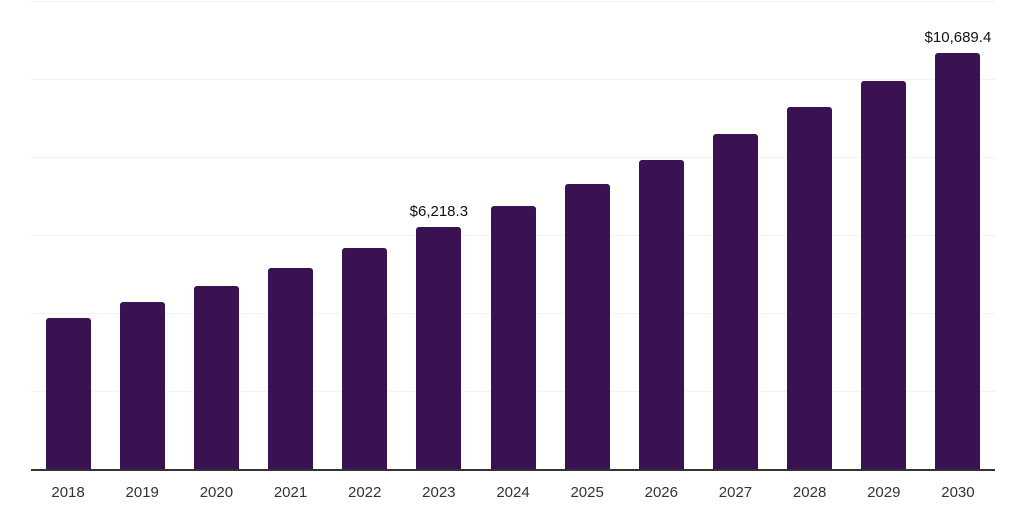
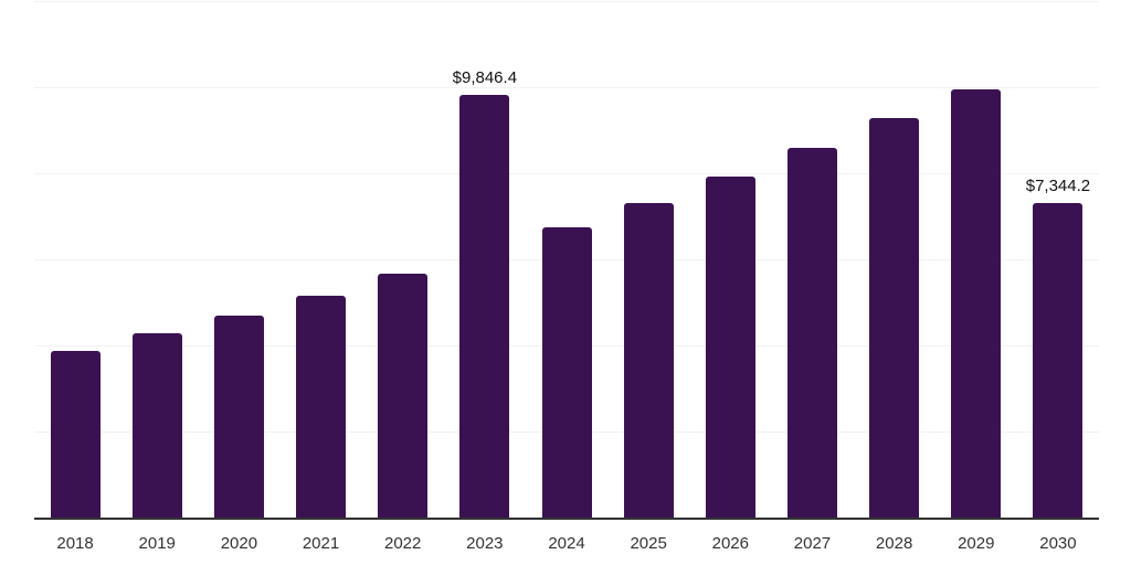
2023: $6,218.3 -> $9,846.4
2030: $10,689.4 -> $7,344.2
